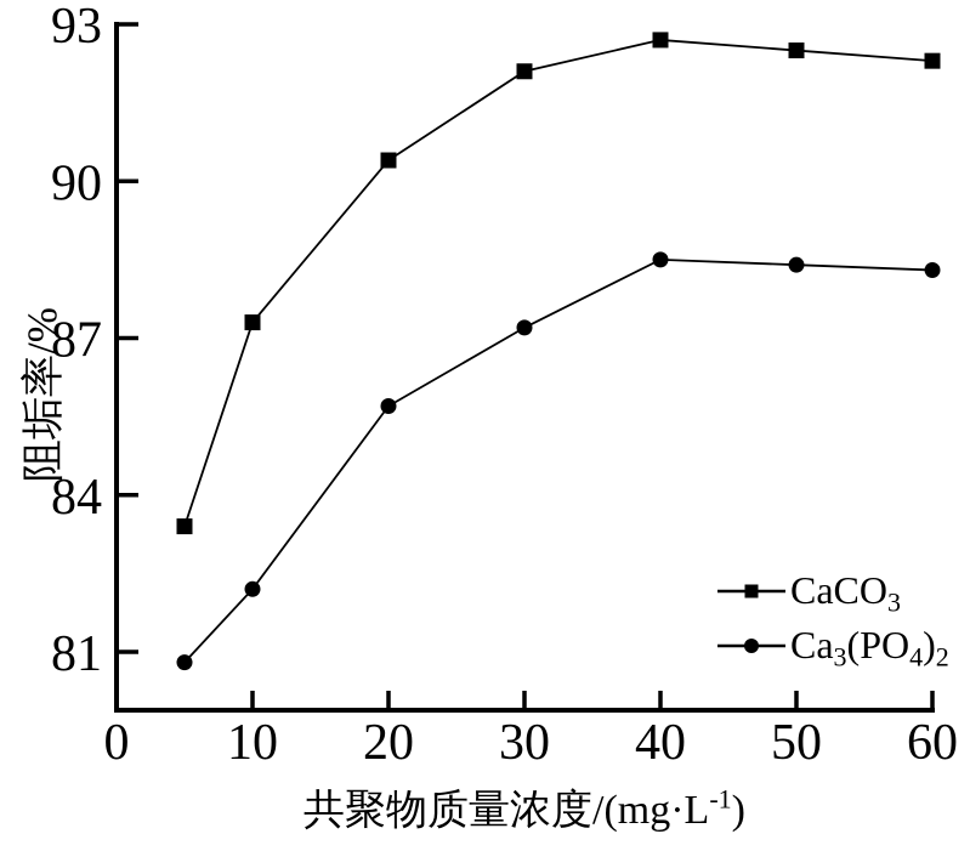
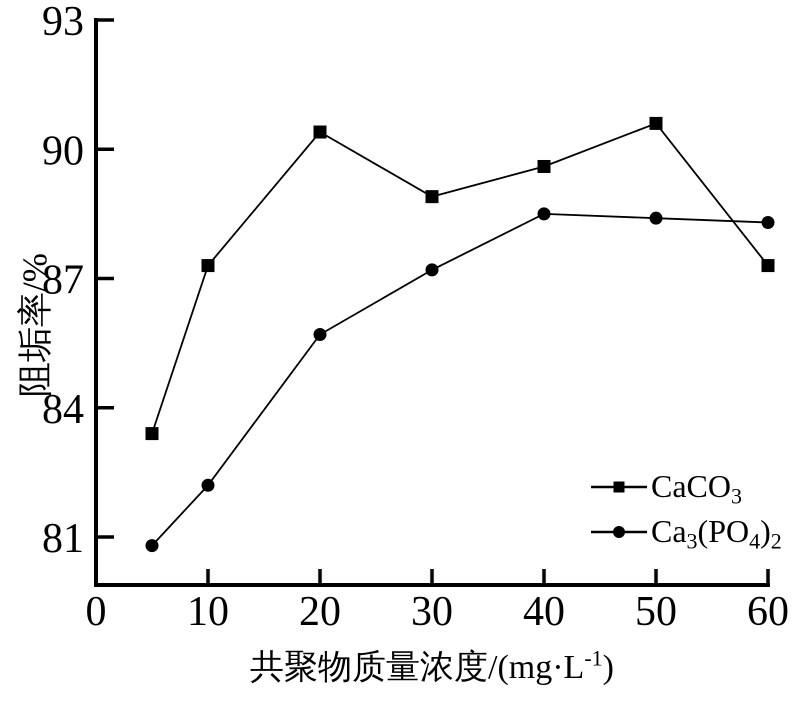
CaCO3/30: 92.1 -> 88.9
CaCO3/40: 92.7 -> 89.6
CaCO3/50: 92.5 -> 90.6
CaCO3/60: 92.3 -> 87.3
